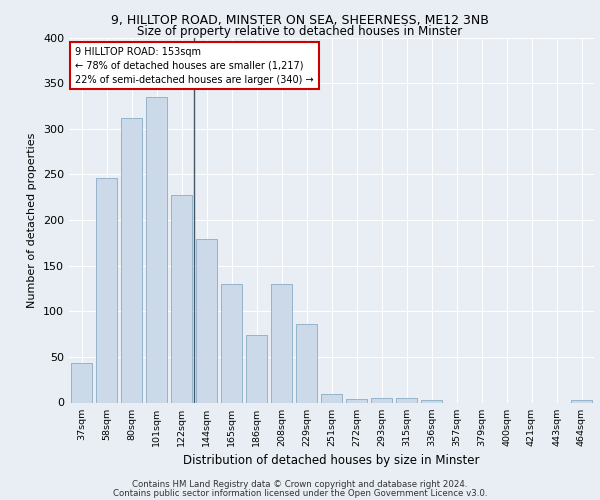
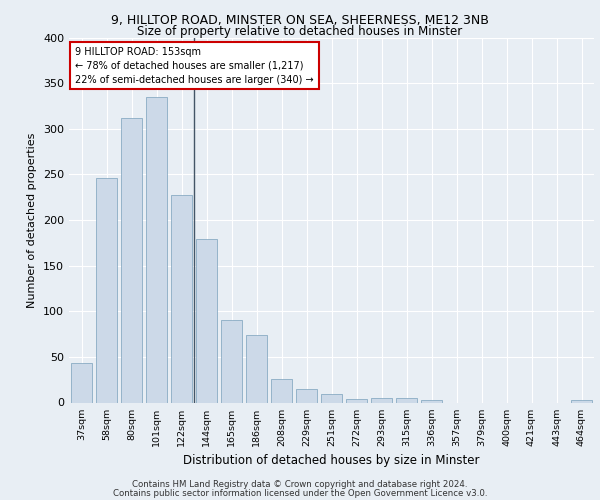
165sqm: 130 -> 90
208sqm: 130 -> 26
229sqm: 86 -> 15
